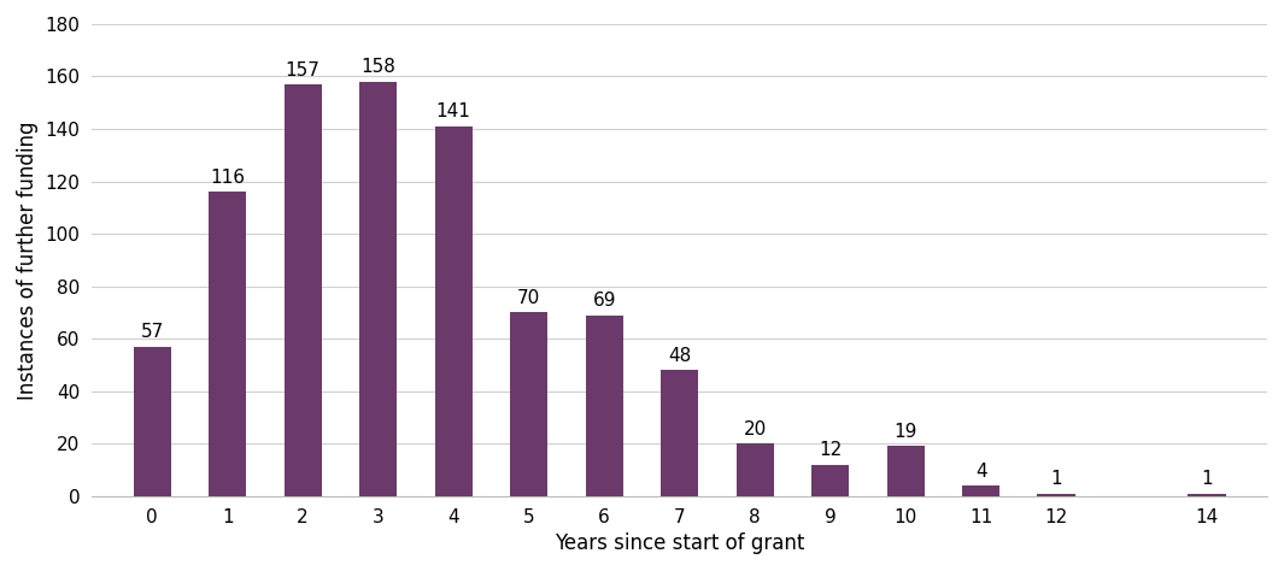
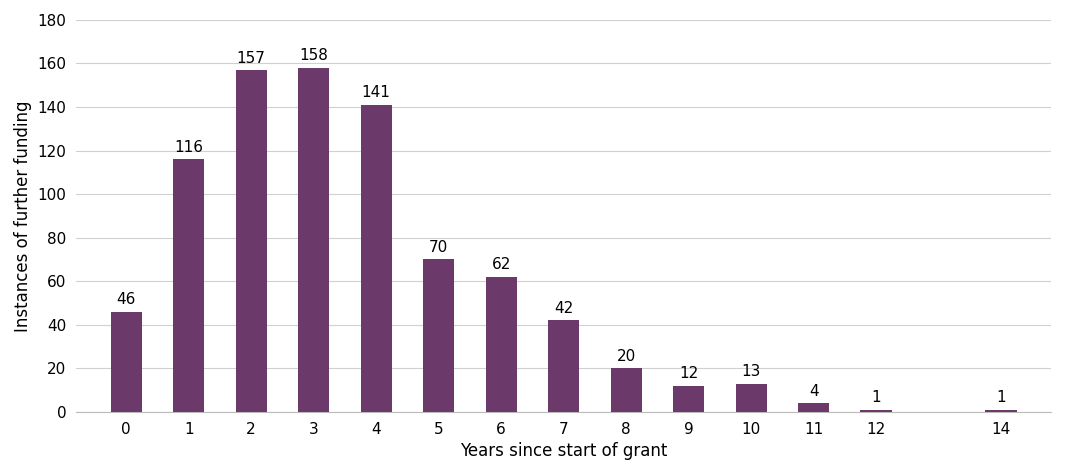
0: 57 -> 46
6: 69 -> 62
7: 48 -> 42
10: 19 -> 13
